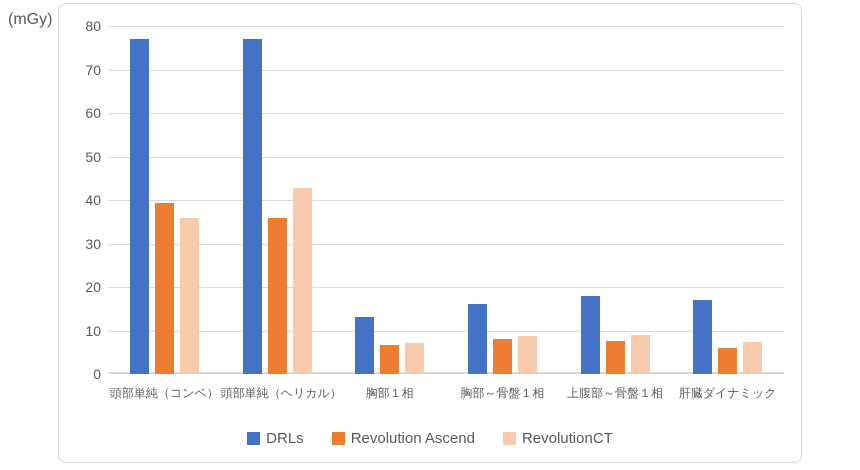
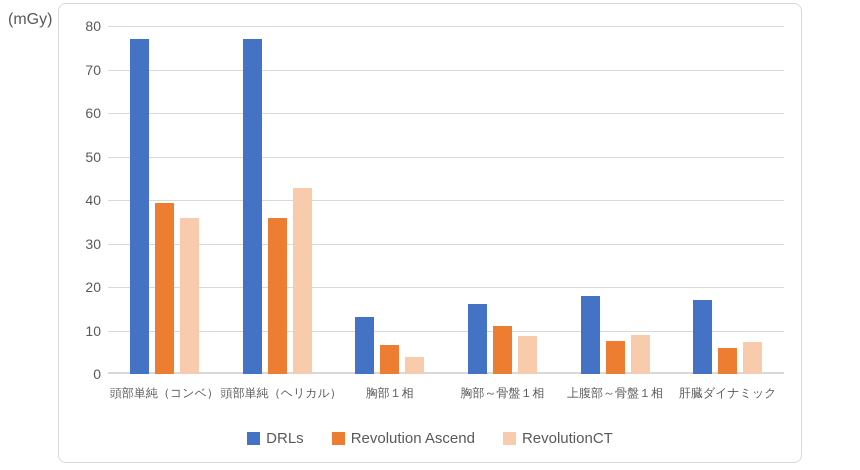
RevolutionCT/胸部１相: 7 -> 4
Revolution Ascend/胸部～骨盤１相: 8 -> 11
